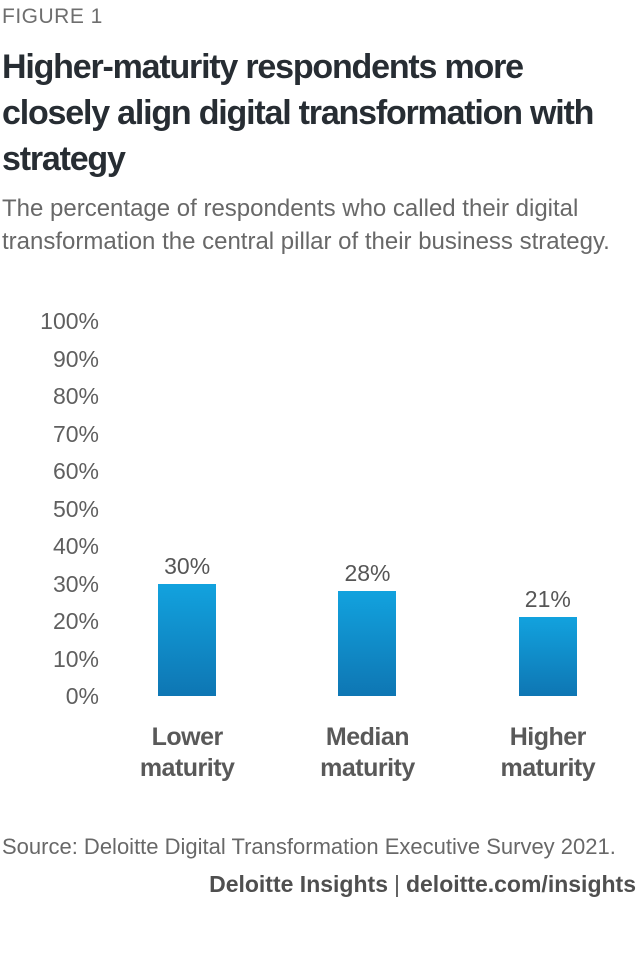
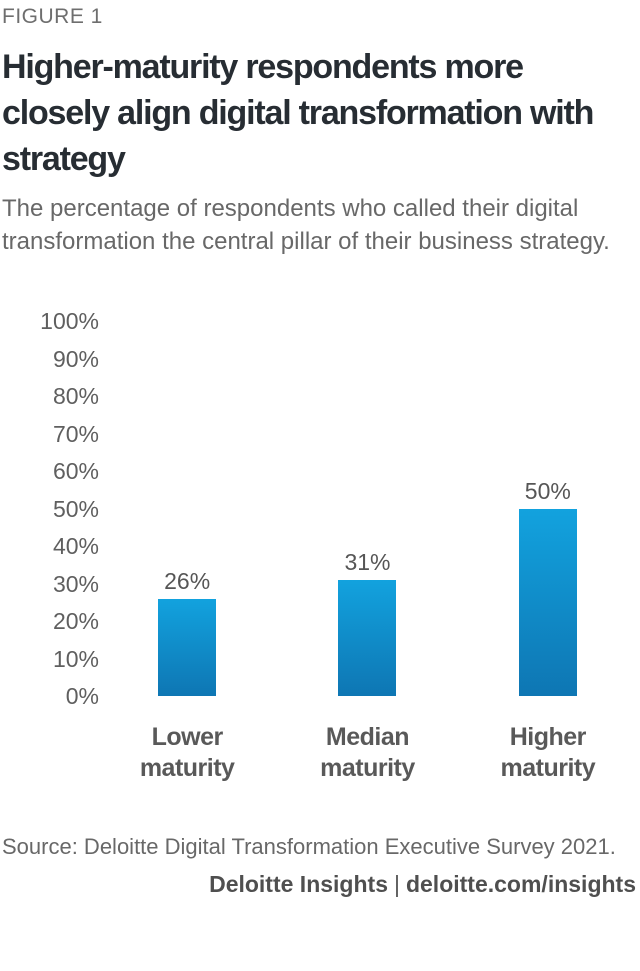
Lower maturity: 30% -> 26%
Median maturity: 28% -> 31%
Higher maturity: 21% -> 50%
